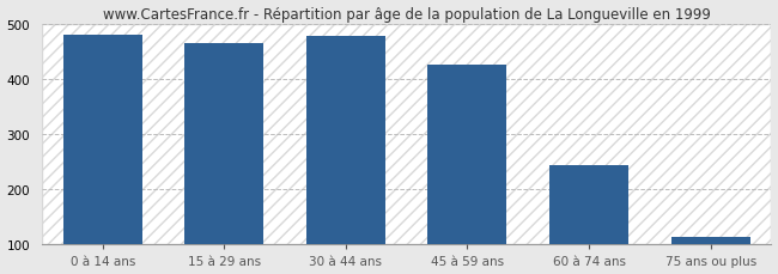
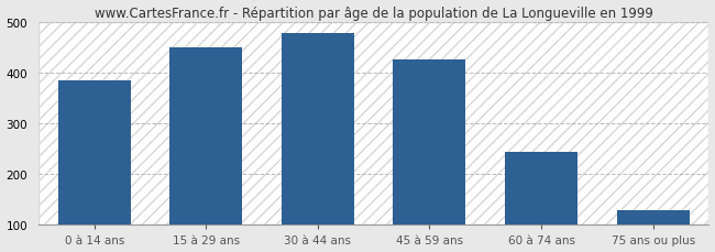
0 à 14 ans: 480 -> 385
15 à 29 ans: 465 -> 450
75 ans ou plus: 115 -> 130
